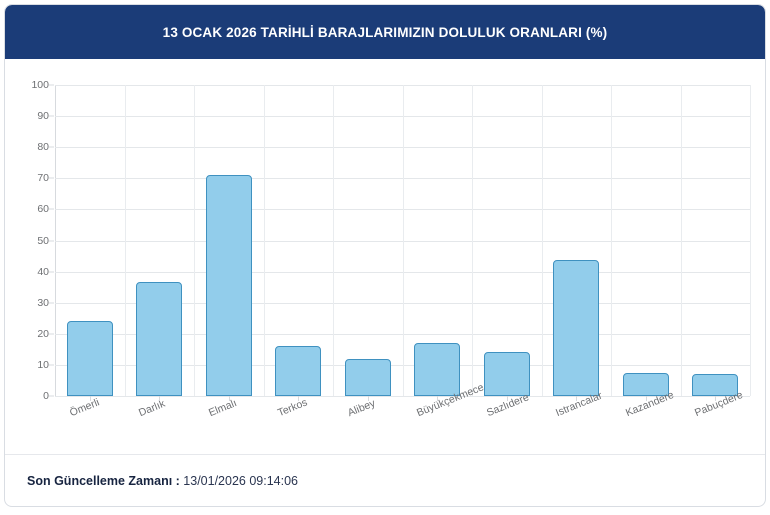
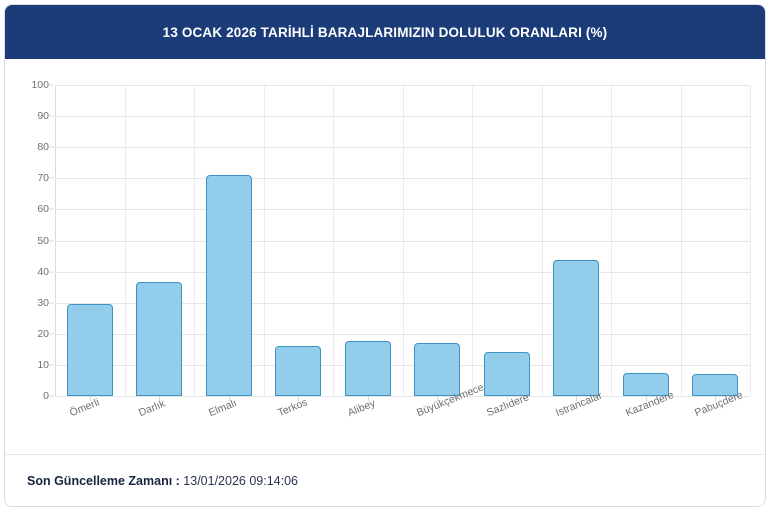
Ömerli: 24 -> 30
Alibey: 12 -> 18
